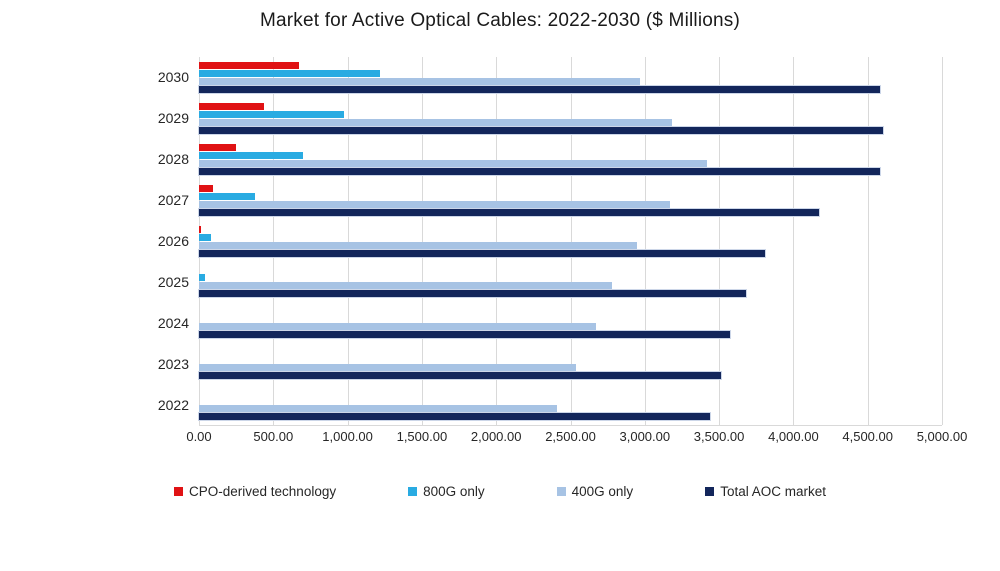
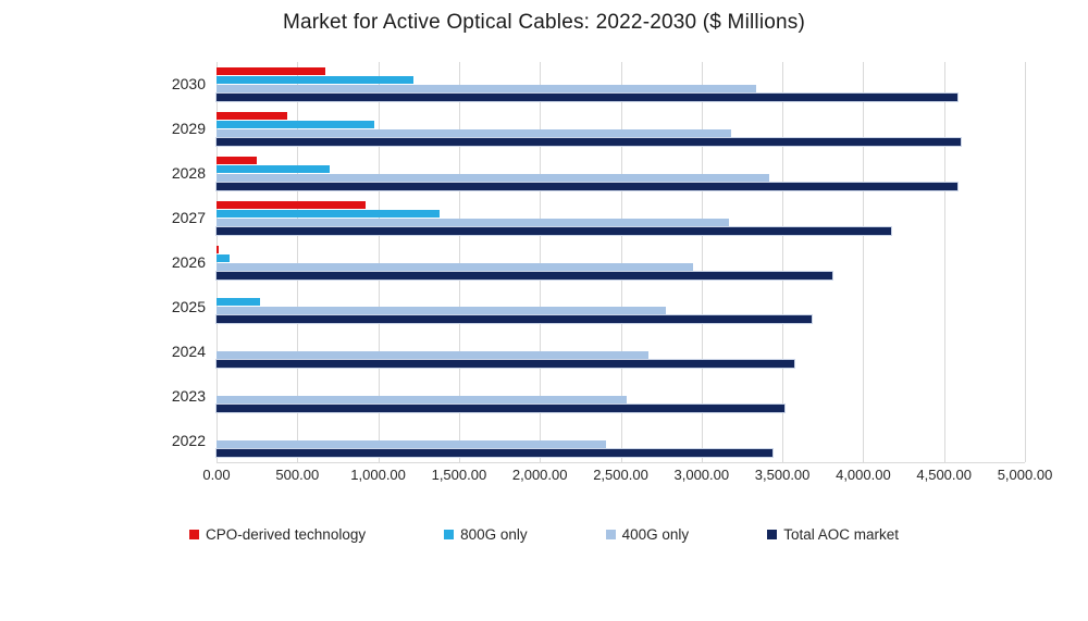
400G only/2030: 2970 -> 3340
CPO-derived technology/2027: 100 -> 920
800G only/2027: 380 -> 1380
800G only/2025: 40 -> 270
